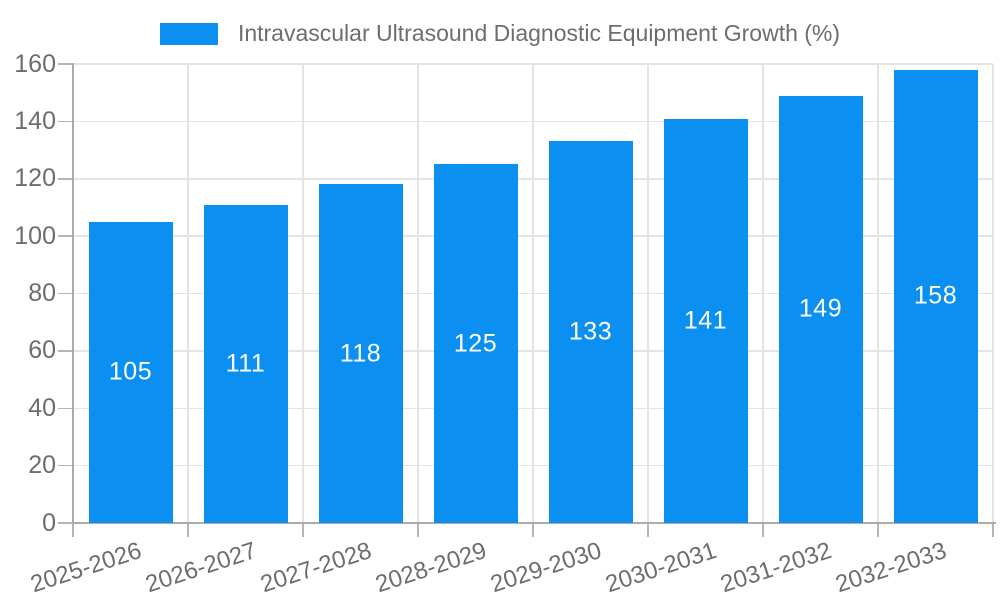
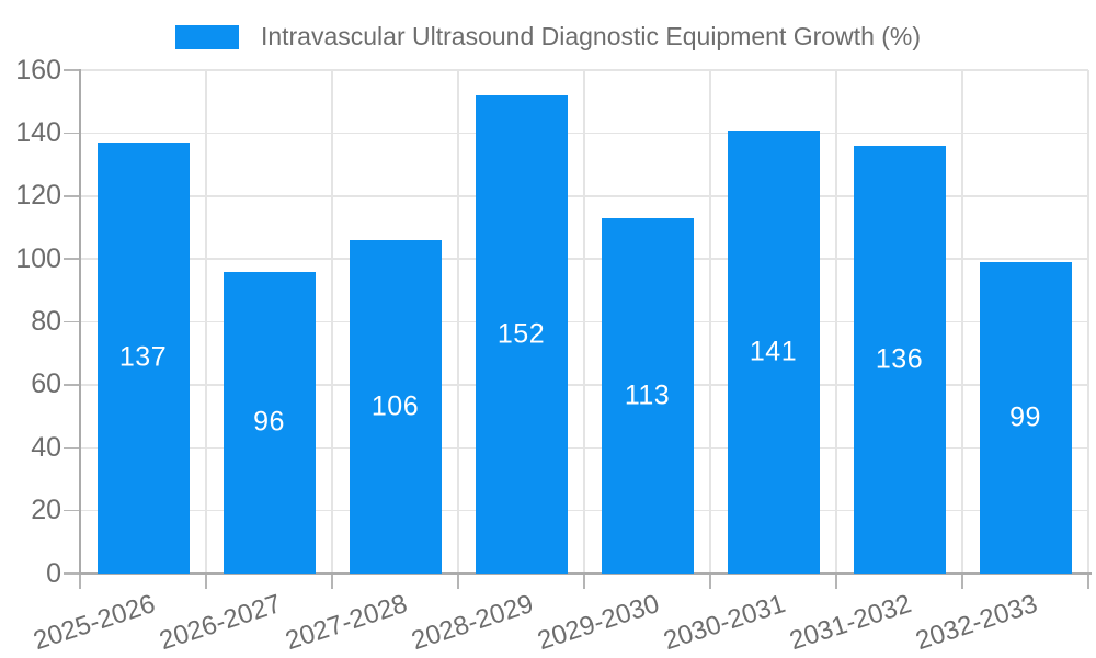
2025-2026: 105 -> 137
2026-2027: 111 -> 96
2027-2028: 118 -> 106
2028-2029: 125 -> 152
2029-2030: 133 -> 113
2031-2032: 149 -> 136
2032-2033: 158 -> 99
